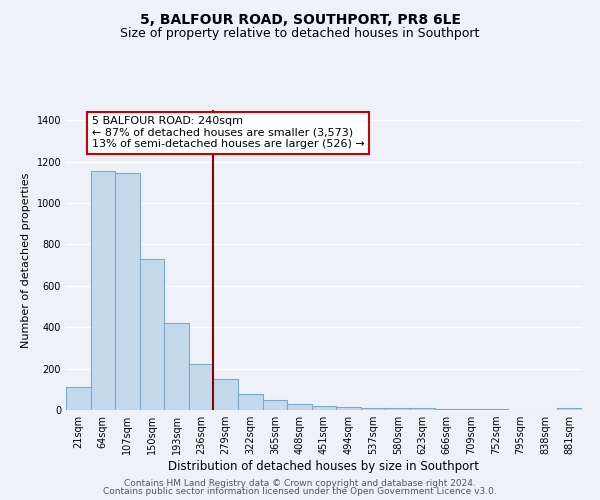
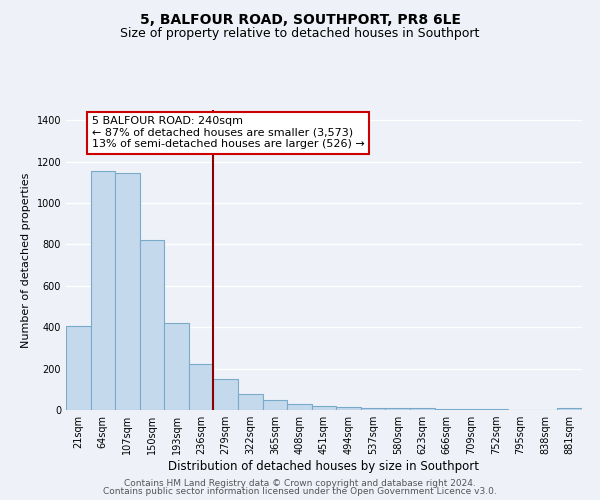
21sqm: 110 -> 405
150sqm: 730 -> 820
